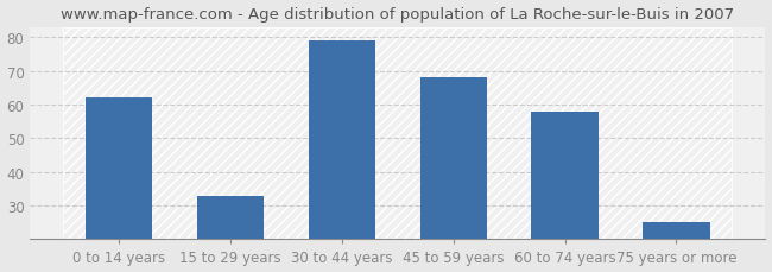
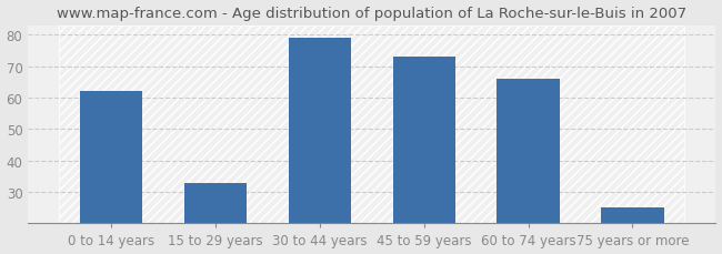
45 to 59 years: 68 -> 73
60 to 74 years: 58 -> 66
